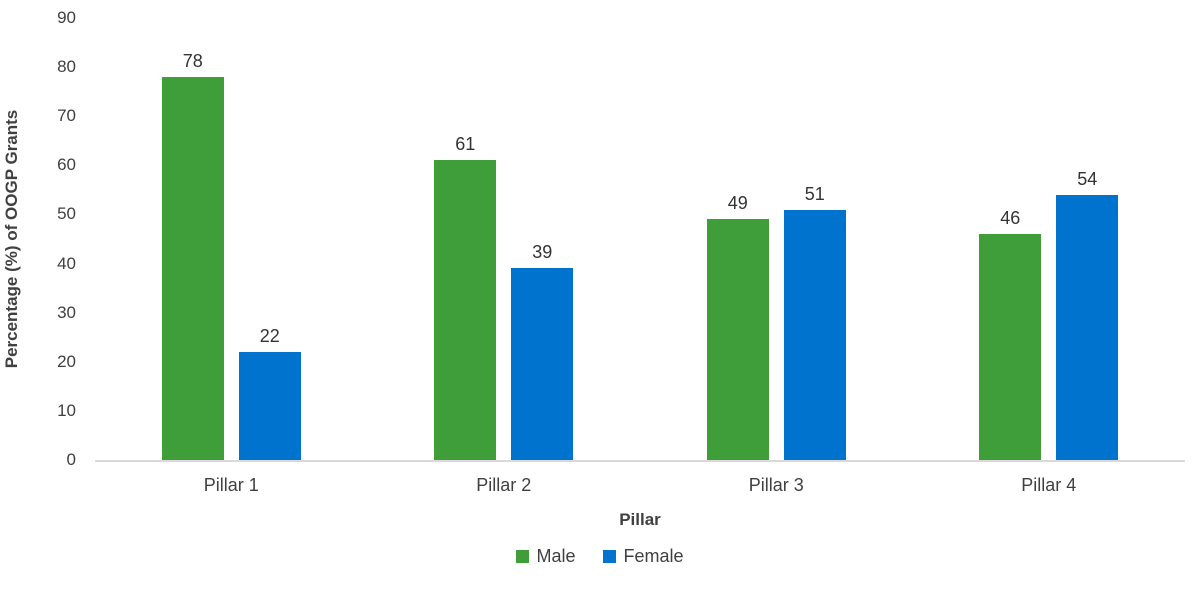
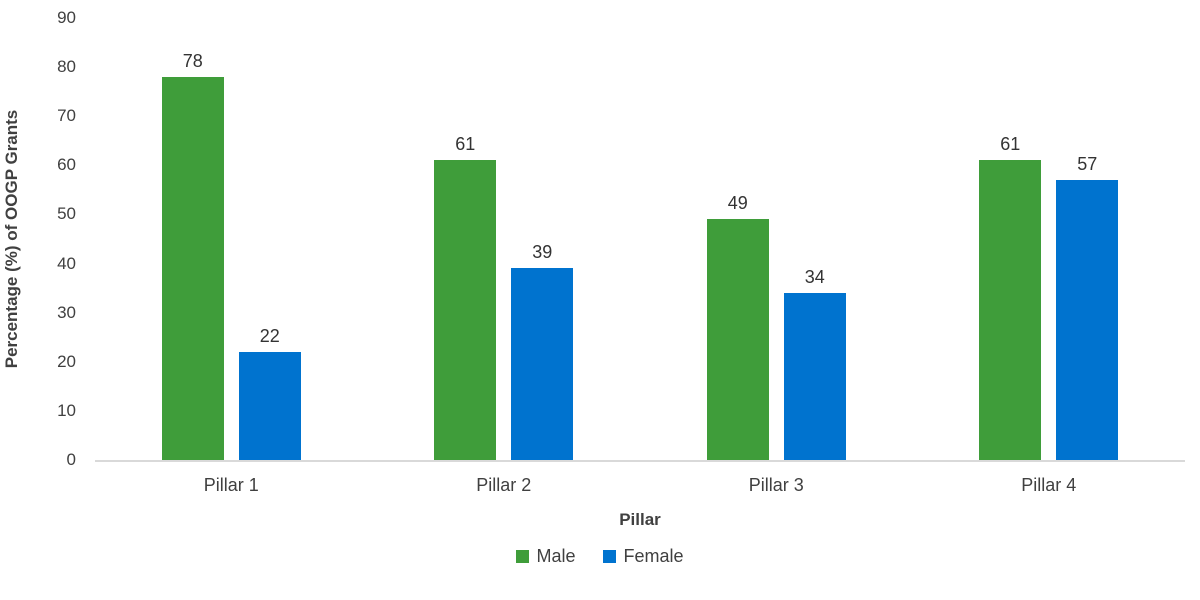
Female/Pillar 3: 51 -> 34
Male/Pillar 4: 46 -> 61
Female/Pillar 4: 54 -> 57
